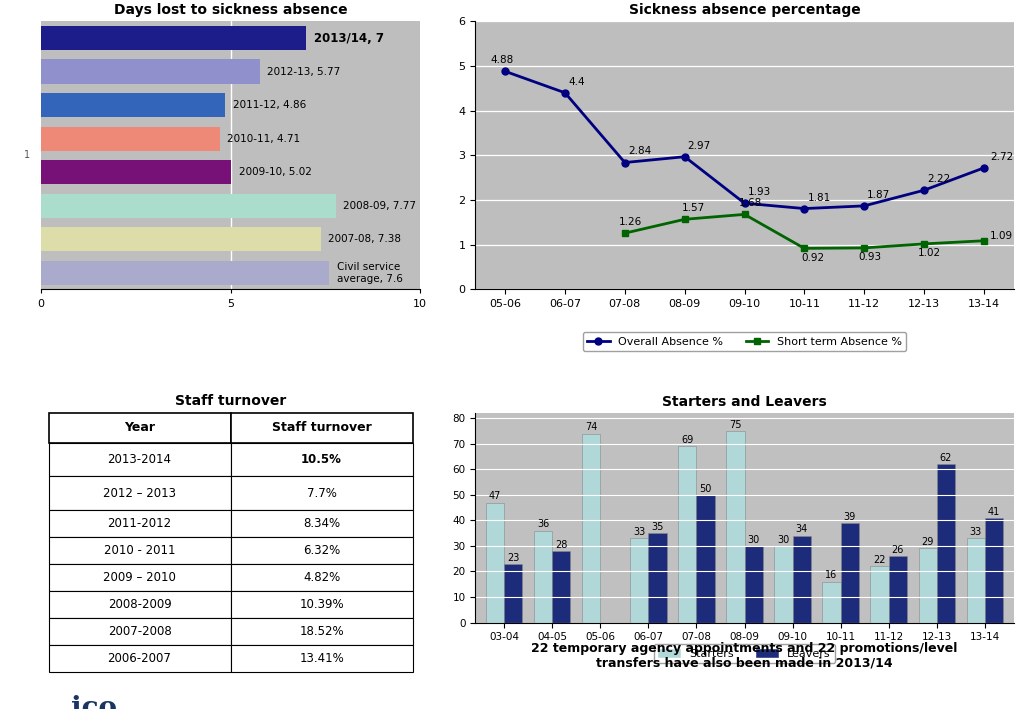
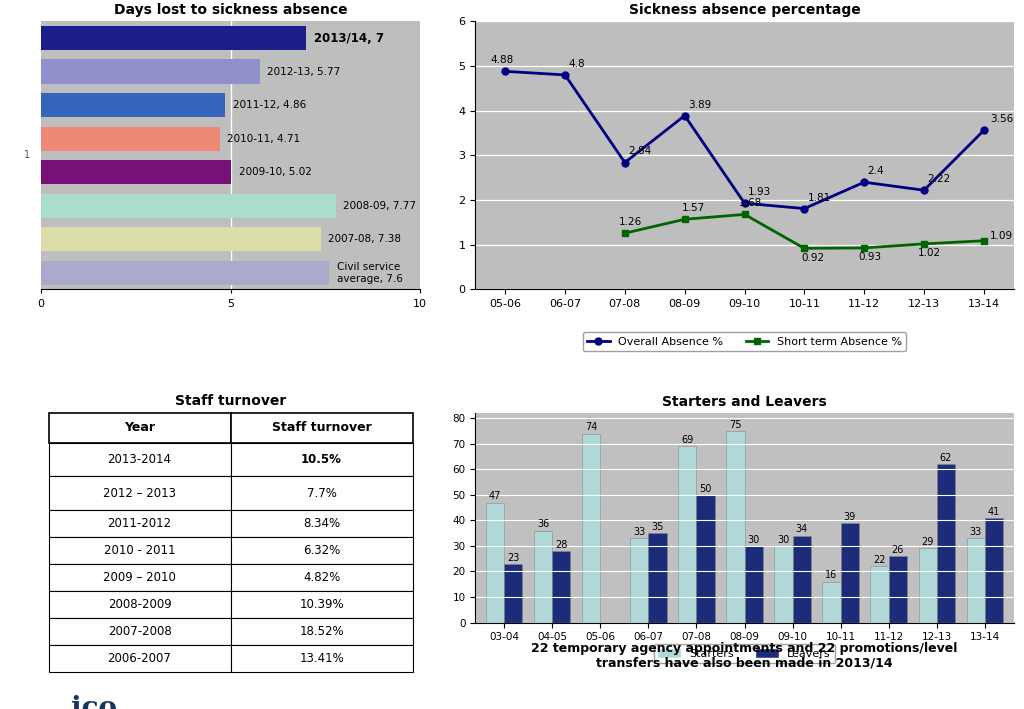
Sickness absence percentage/Overall Absence %/06-07: 4.4 -> 4.8
Sickness absence percentage/Overall Absence %/08-09: 2.97 -> 3.89
Sickness absence percentage/Overall Absence %/11-12: 1.87 -> 2.4
Sickness absence percentage/Overall Absence %/13-14: 2.72 -> 3.56
